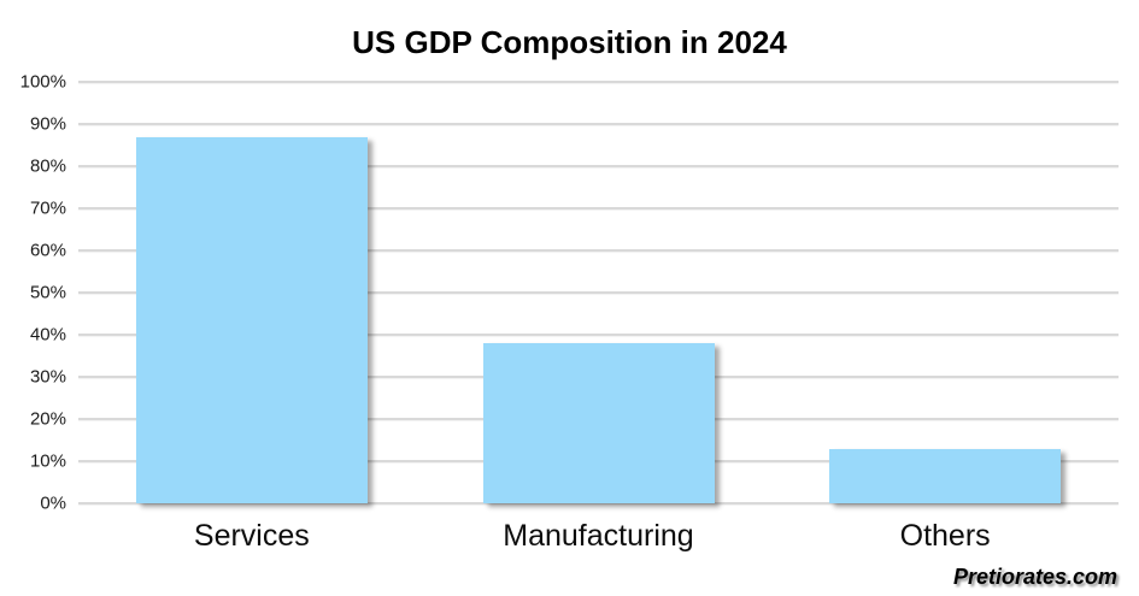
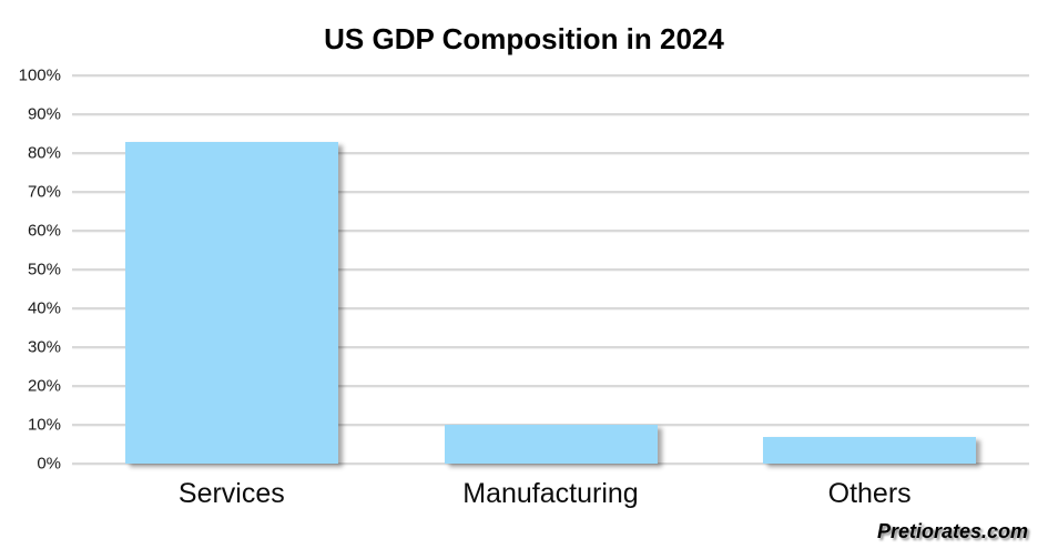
Services: 87% -> 83%
Manufacturing: 38% -> 10%
Others: 13% -> 7%
